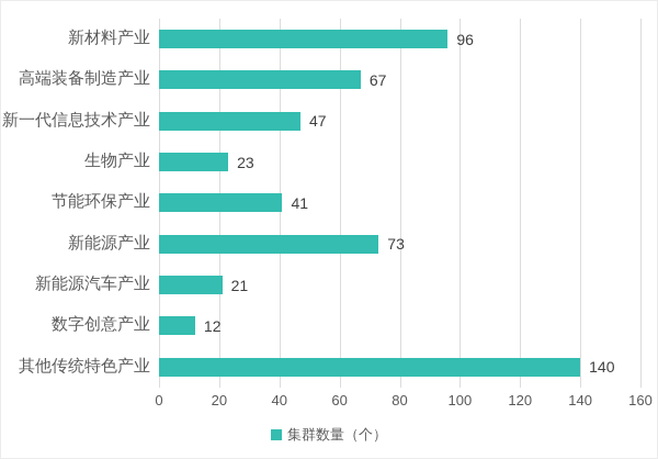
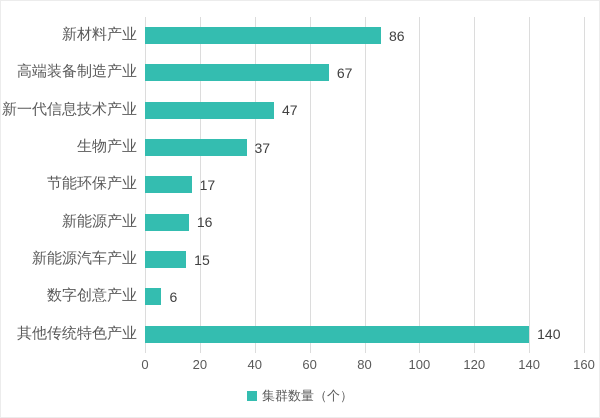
新材料产业: 96 -> 86
生物产业: 23 -> 37
节能环保产业: 41 -> 17
新能源产业: 73 -> 16
新能源汽车产业: 21 -> 15
数字创意产业: 12 -> 6
